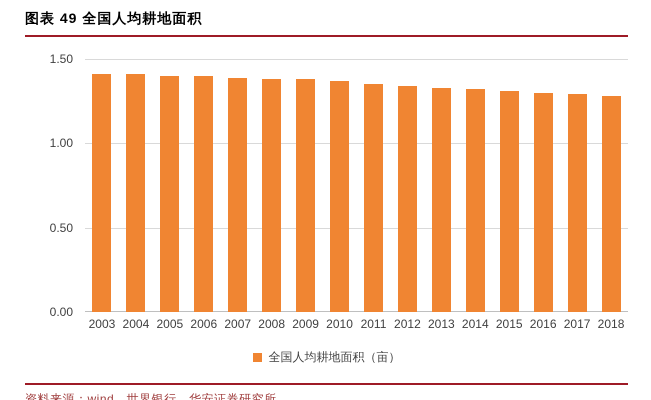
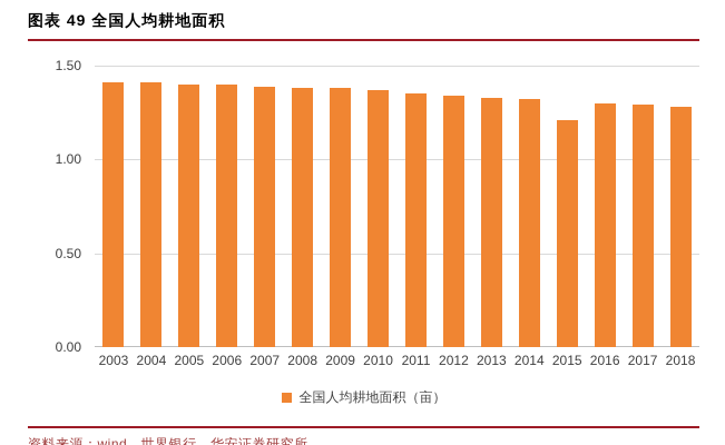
2015: 1.31 -> 1.21
